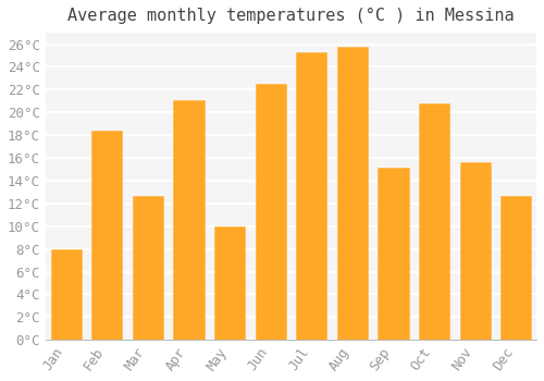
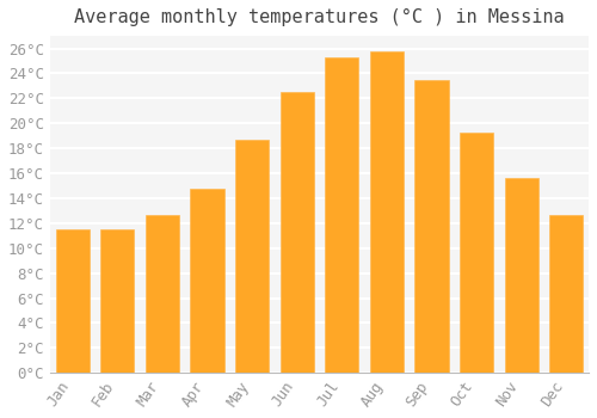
Jan: 8.0°C -> 11.5°C
Feb: 18.4°C -> 11.5°C
Apr: 21.1°C -> 14.8°C
May: 10.0°C -> 18.7°C
Sep: 15.1°C -> 23.5°C
Oct: 20.8°C -> 19.3°C
